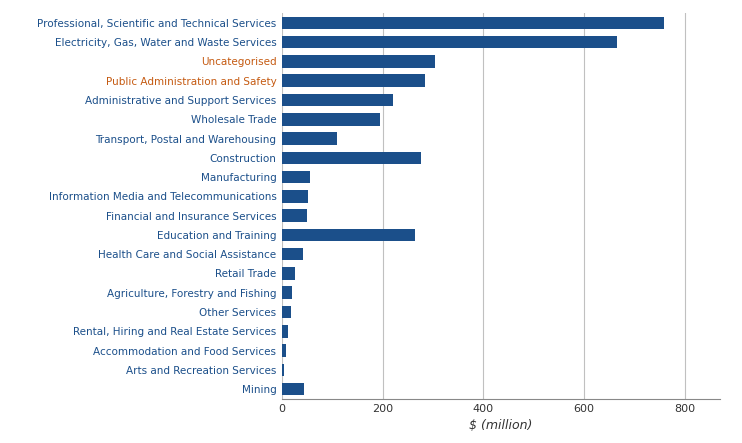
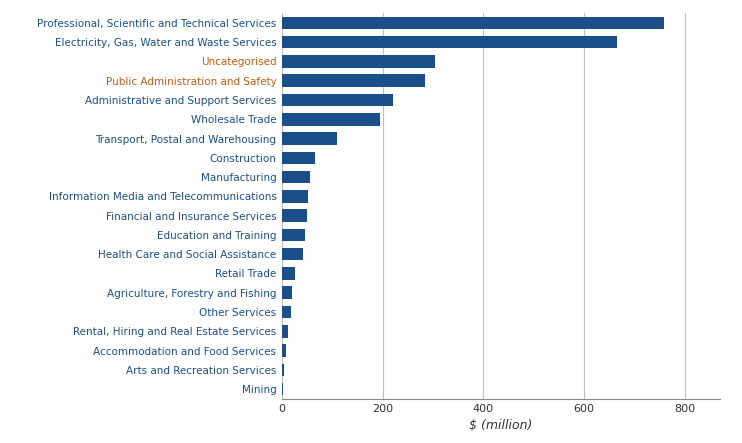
Construction: 276 -> 65
Education and Training: 264 -> 46
Mining: 44 -> 2
